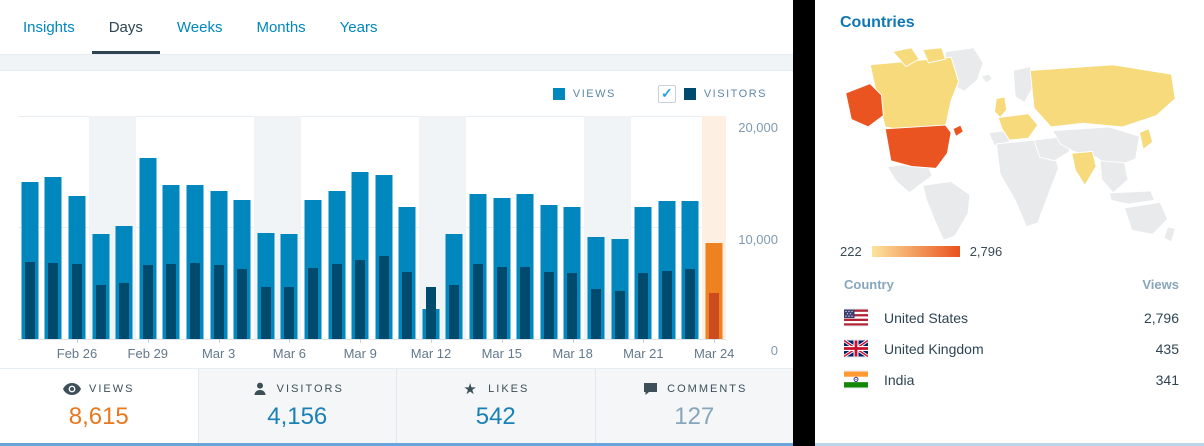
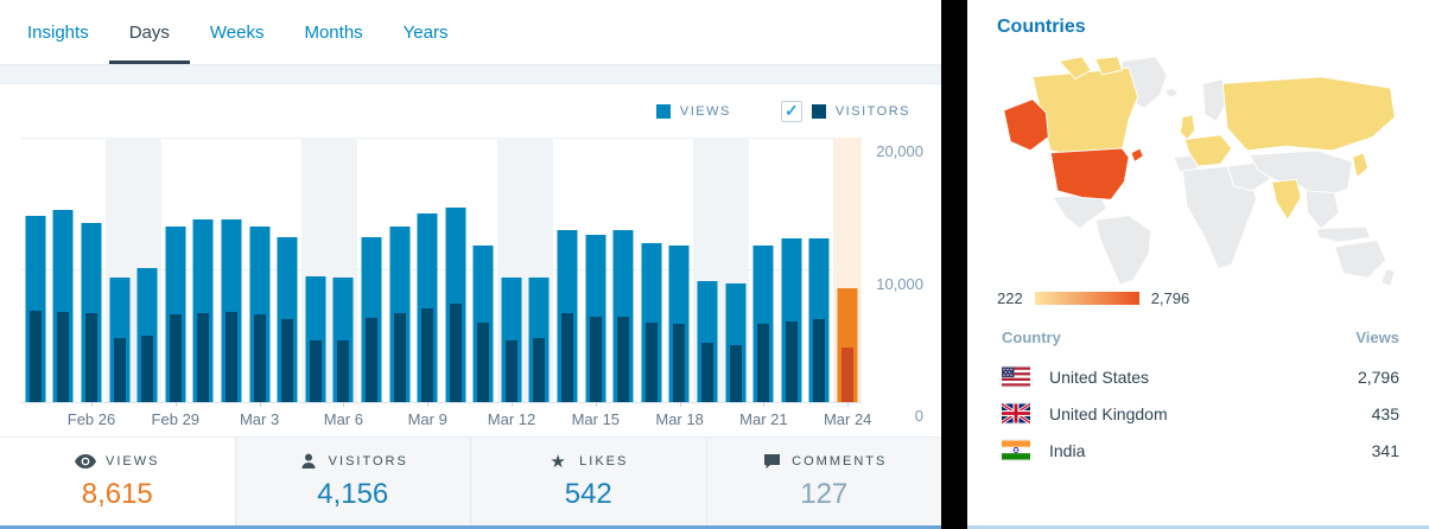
Views/Feb 26: 12800 -> 13500
Views/Feb 29: 16200 -> 13300
Views/Mar 9: 15000 -> 14200
Views/Mar 12: 2700 -> 9400
